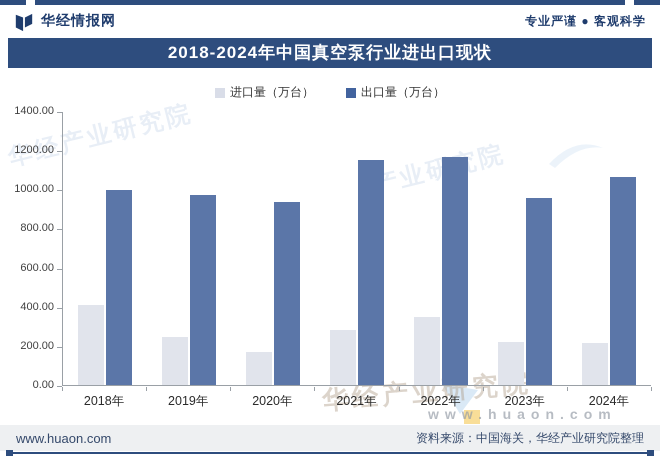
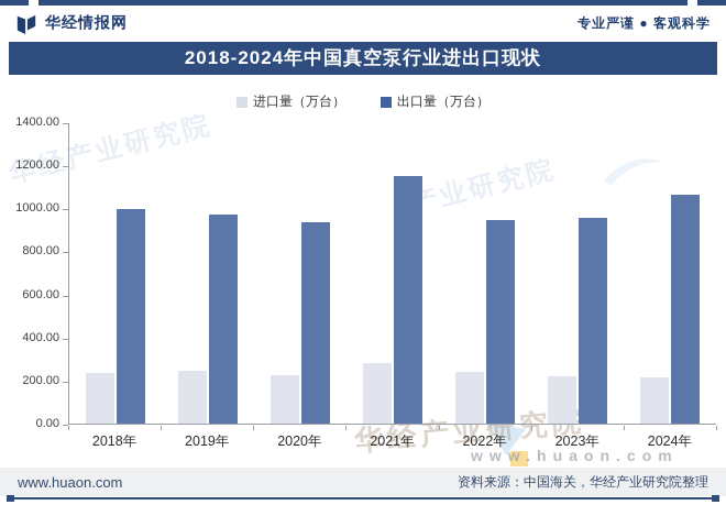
进口量（万台）/2018年: 410 -> 240
进口量（万台）/2020年: 170 -> 220
进口量（万台）/2022年: 350 -> 240
出口量（万台）/2022年: 1170 -> 950
